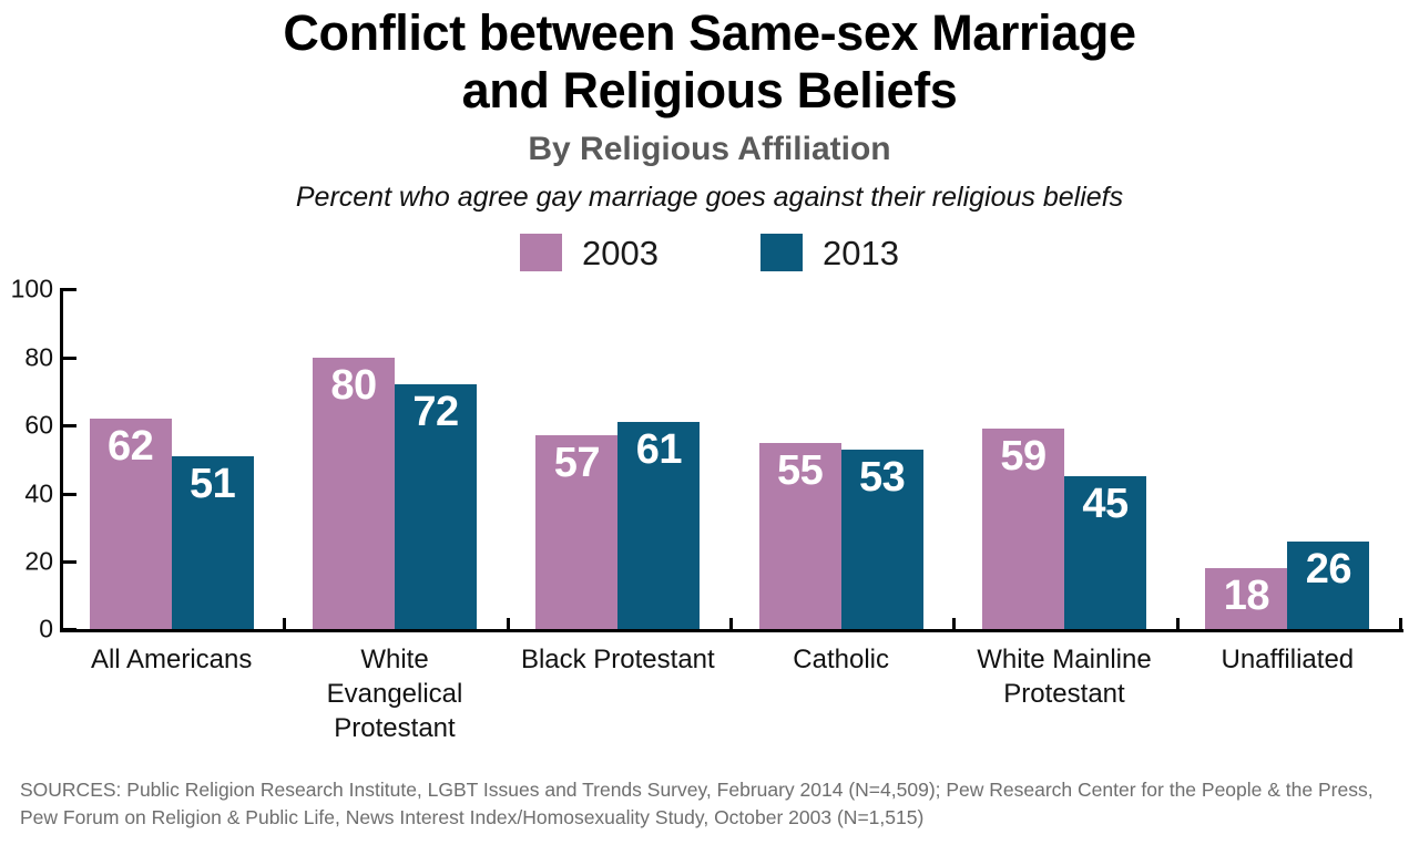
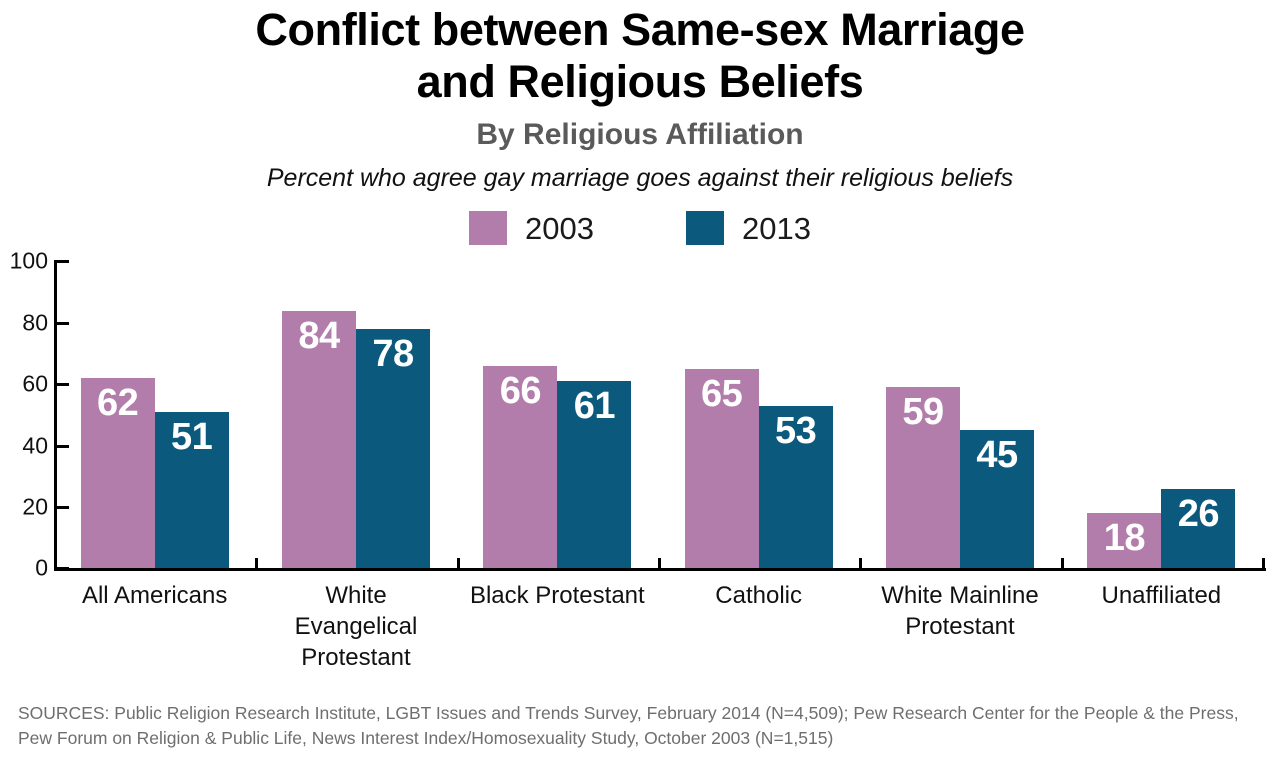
2003/White Evangelical Protestant: 80 -> 84
2013/White Evangelical Protestant: 72 -> 78
2003/Black Protestant: 57 -> 66
2003/Catholic: 55 -> 65
